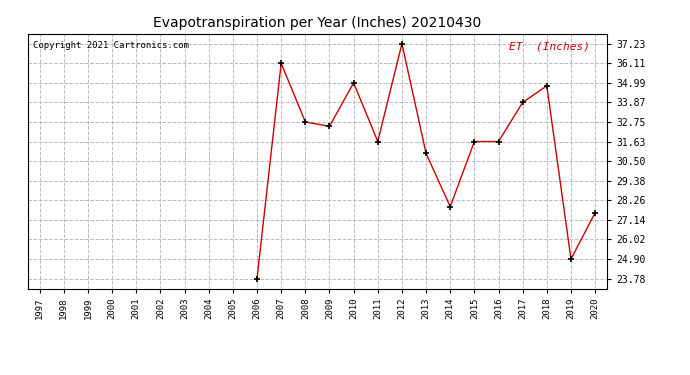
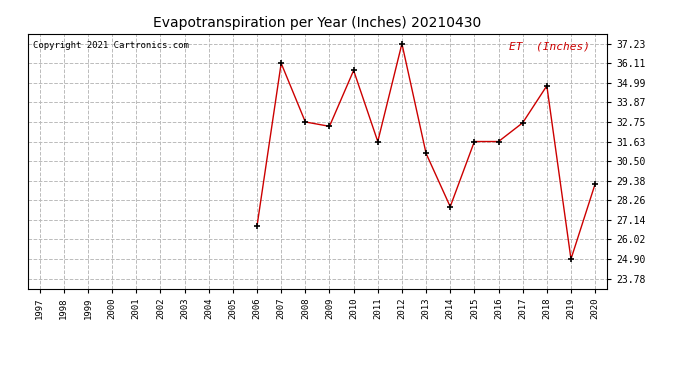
2006: 23.8 -> 26.8
2010: 35.0 -> 35.7
2017: 33.9 -> 32.7
2020: 27.6 -> 29.2
